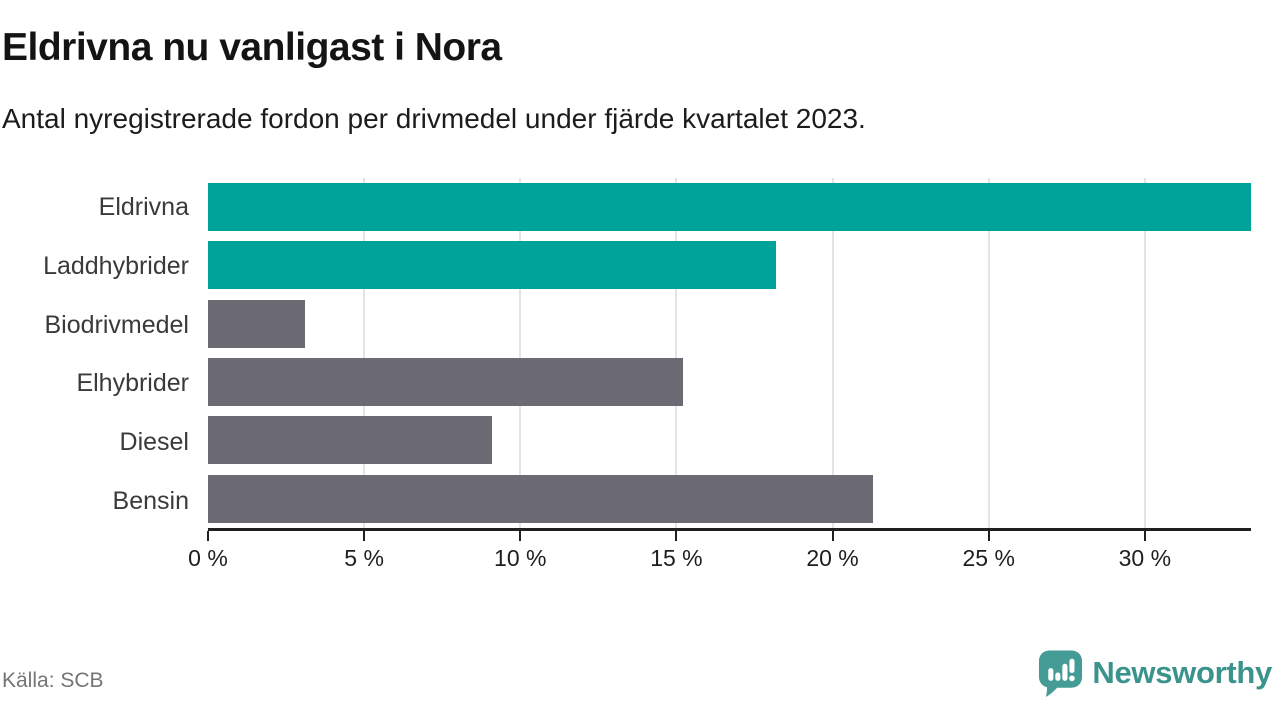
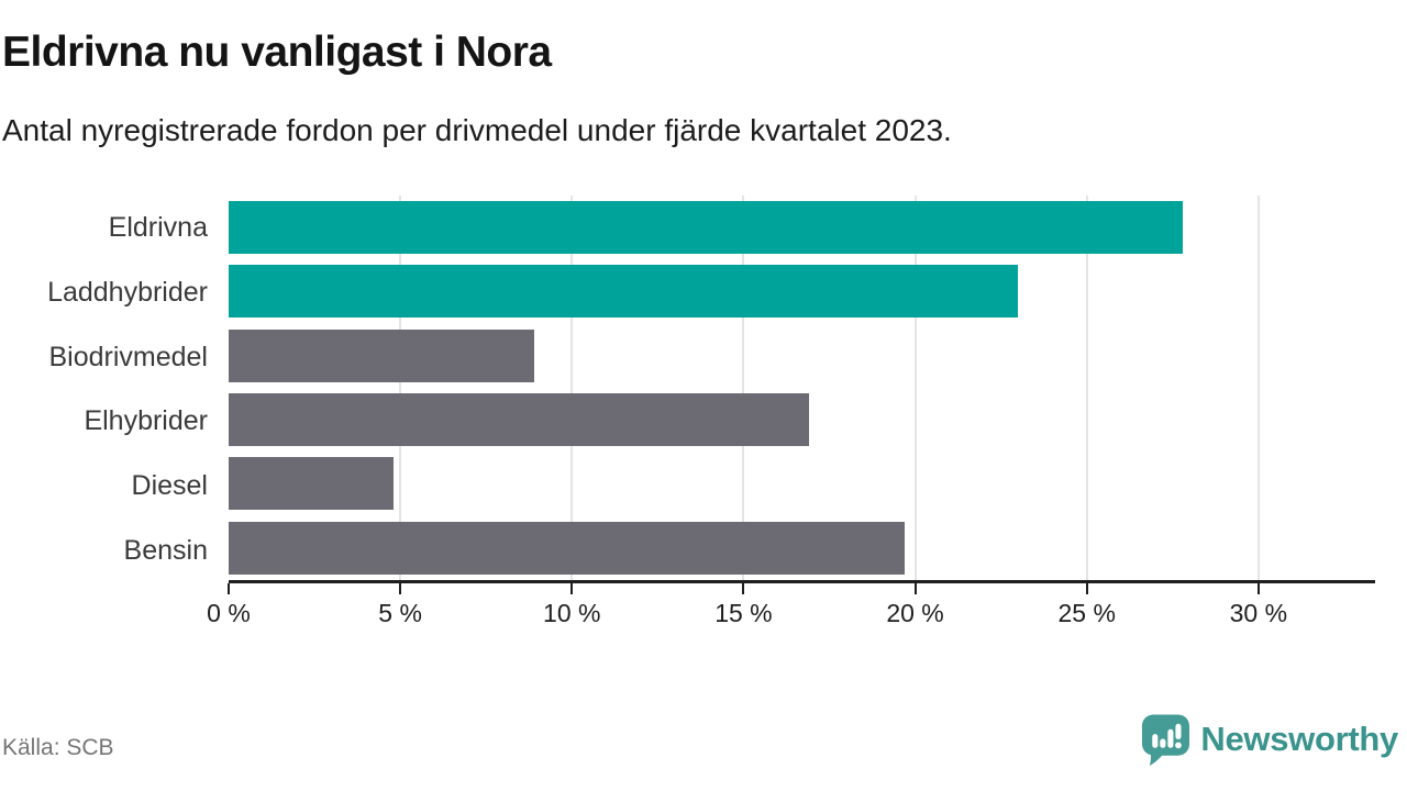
Eldrivna: 33.4% -> 27.8%
Laddhybrider: 18.2% -> 23.0%
Biodrivmedel: 3.1% -> 8.9%
Elhybrider: 15.2% -> 16.9%
Diesel: 9.1% -> 4.8%
Bensin: 21.3% -> 19.7%
